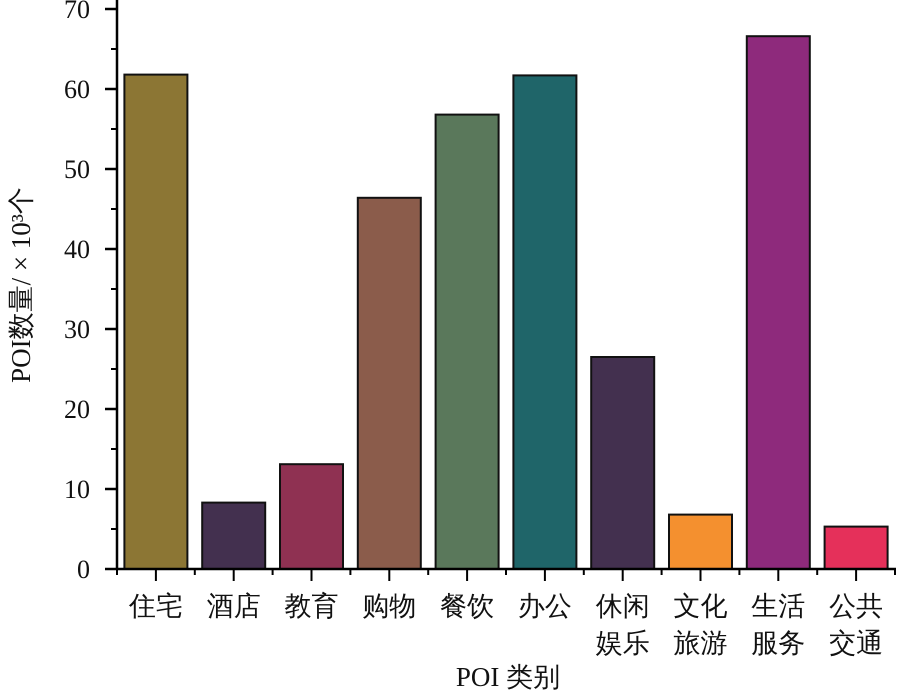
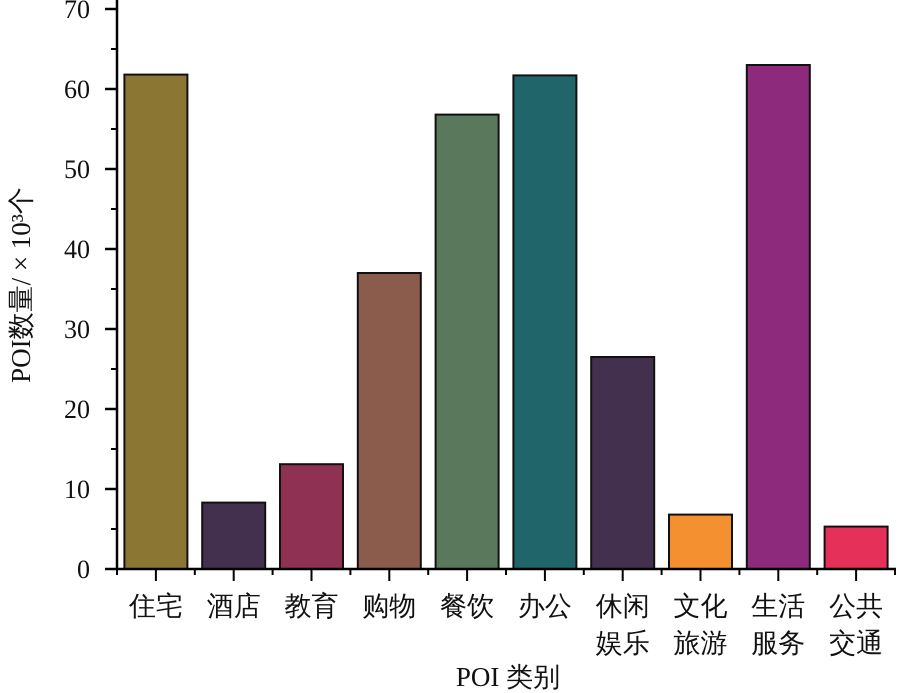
购物: 46 -> 37
生活服务: 67 -> 63
